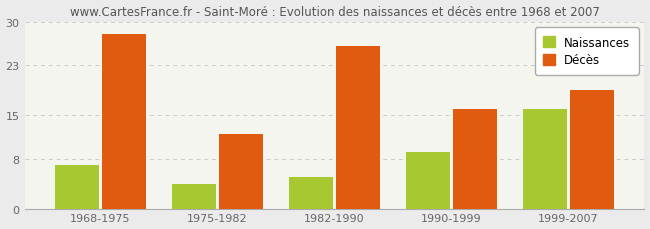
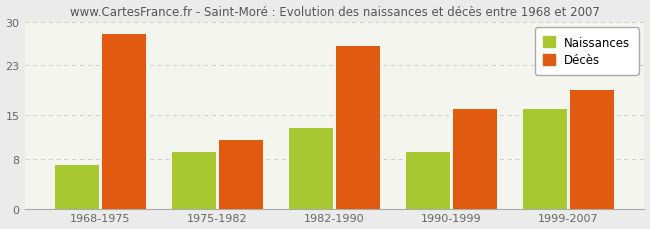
Naissances/1975-1982: 4 -> 9
Décès/1975-1982: 12 -> 11
Naissances/1982-1990: 5 -> 13
